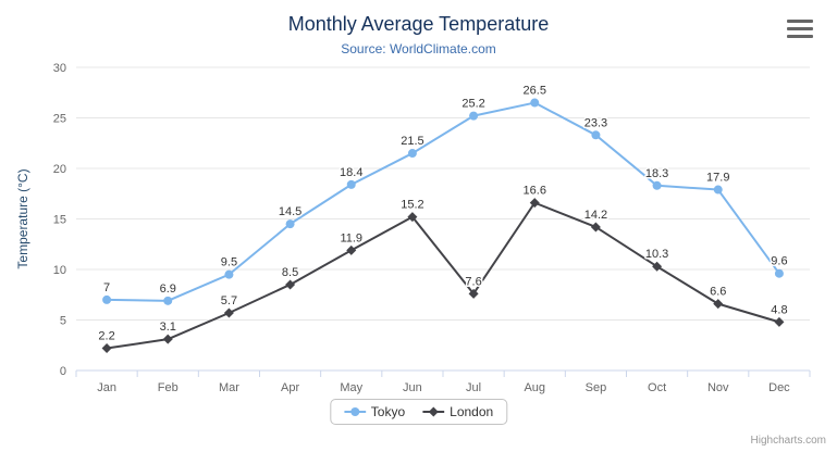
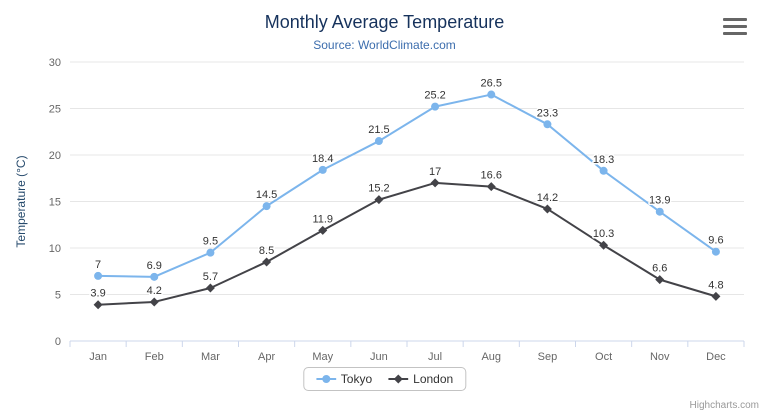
London/Jan: 2.2 -> 3.9
London/Feb: 3.1 -> 4.2
London/Jul: 7.6 -> 17
Tokyo/Nov: 17.9 -> 13.9
